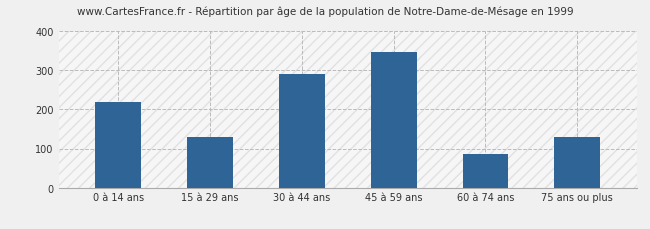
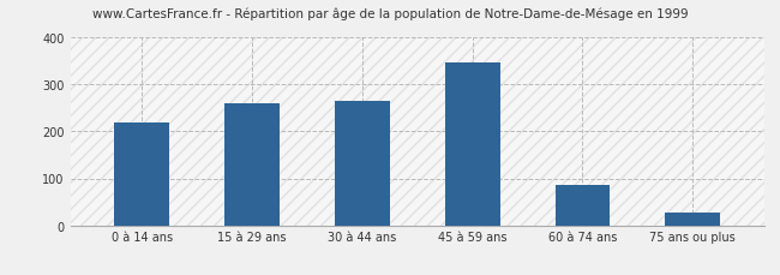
15 à 29 ans: 130 -> 260
30 à 44 ans: 290 -> 265
75 ans ou plus: 130 -> 28
